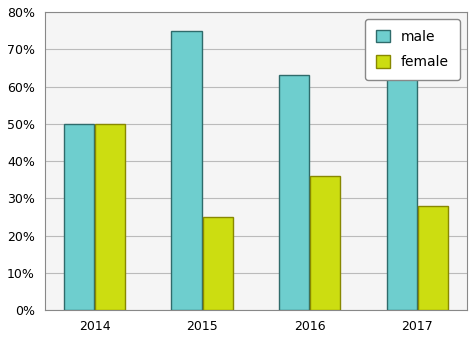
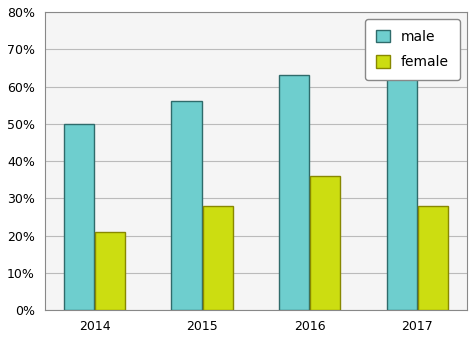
female/2014: 50% -> 21%
male/2015: 75% -> 56%
female/2015: 25% -> 28%
